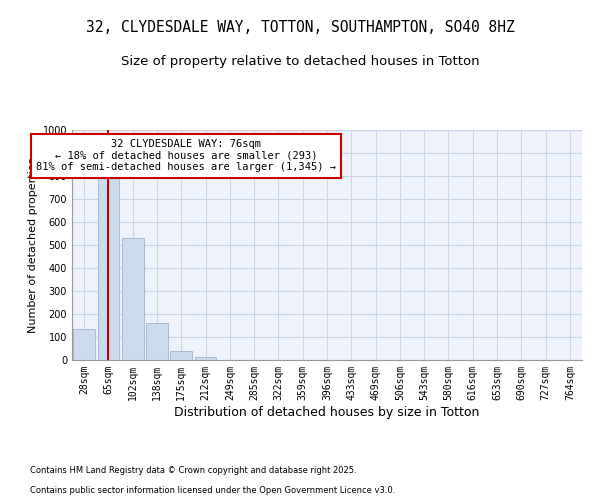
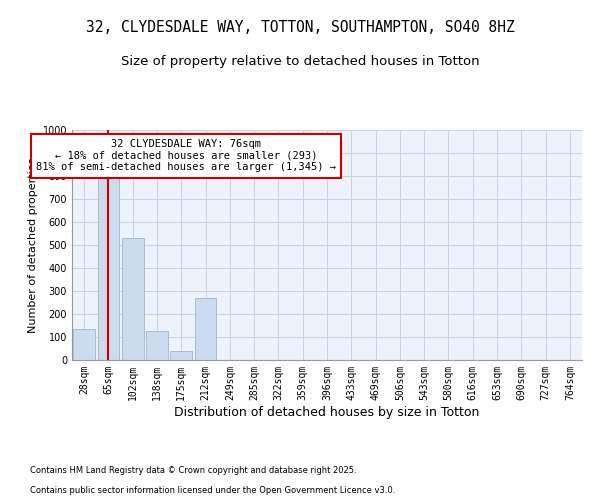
138sqm: 160 -> 125
212sqm: 15 -> 270
